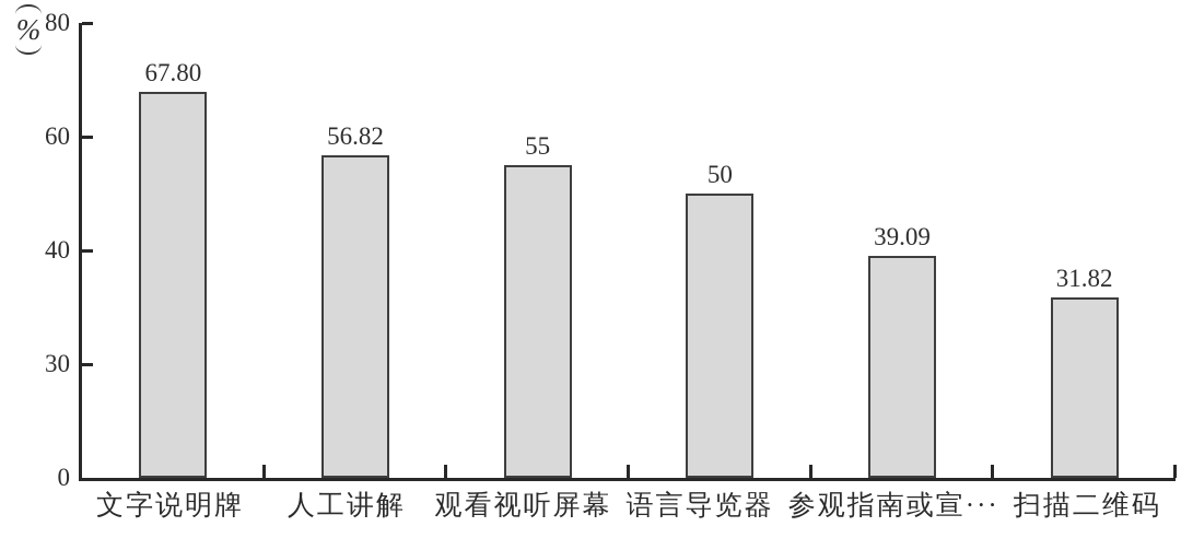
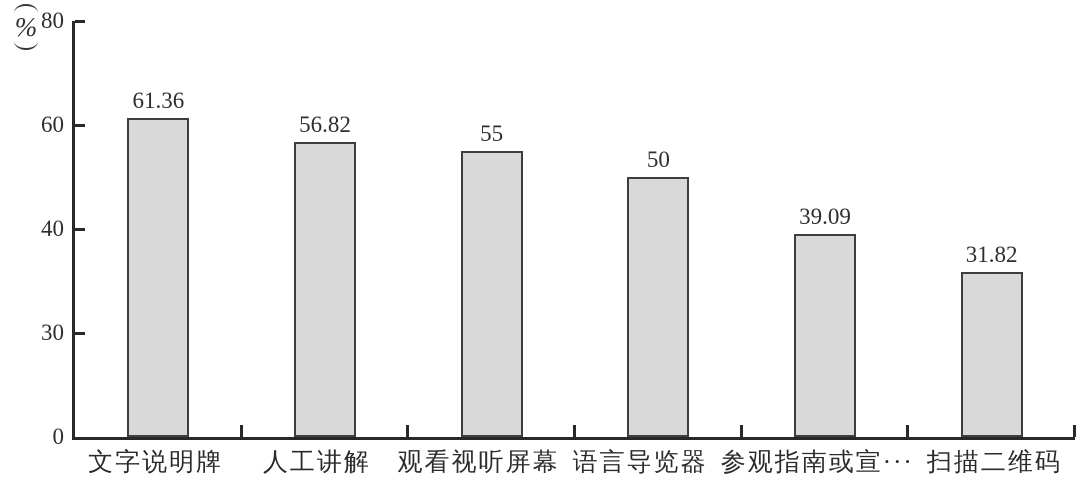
文字说明牌: 67.80 -> 61.36
